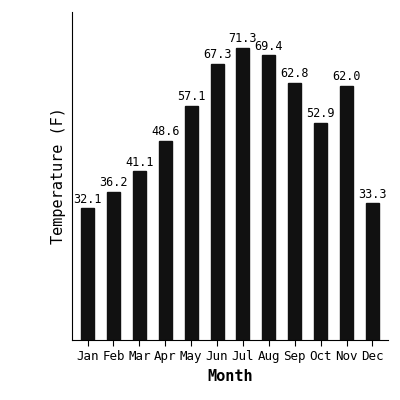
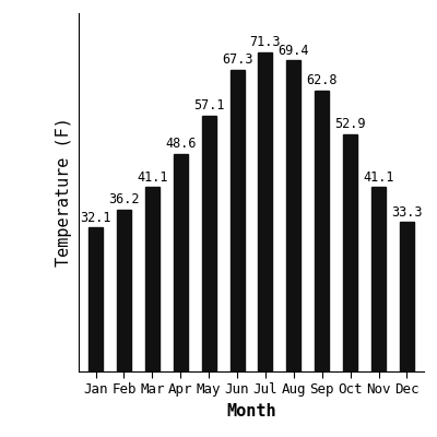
Nov: 62.0 -> 41.1
